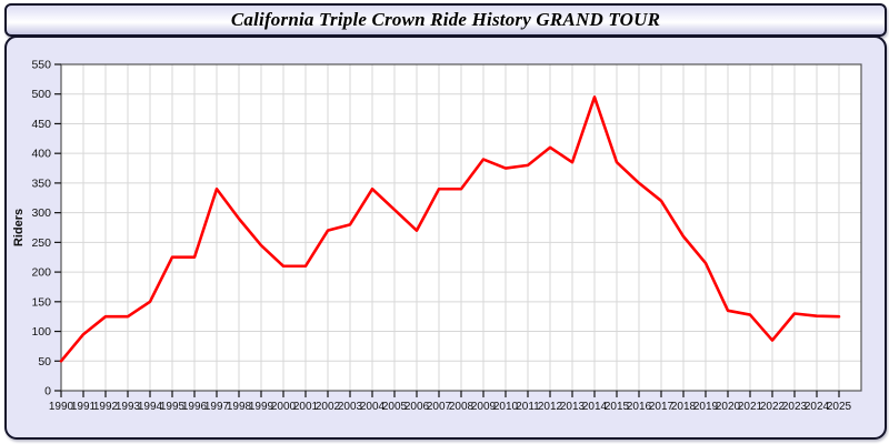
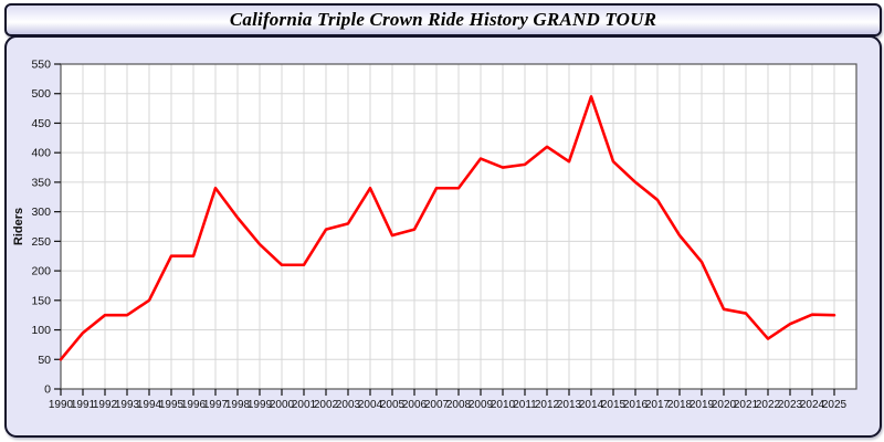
2005: 300 -> 260
2023: 130 -> 110
